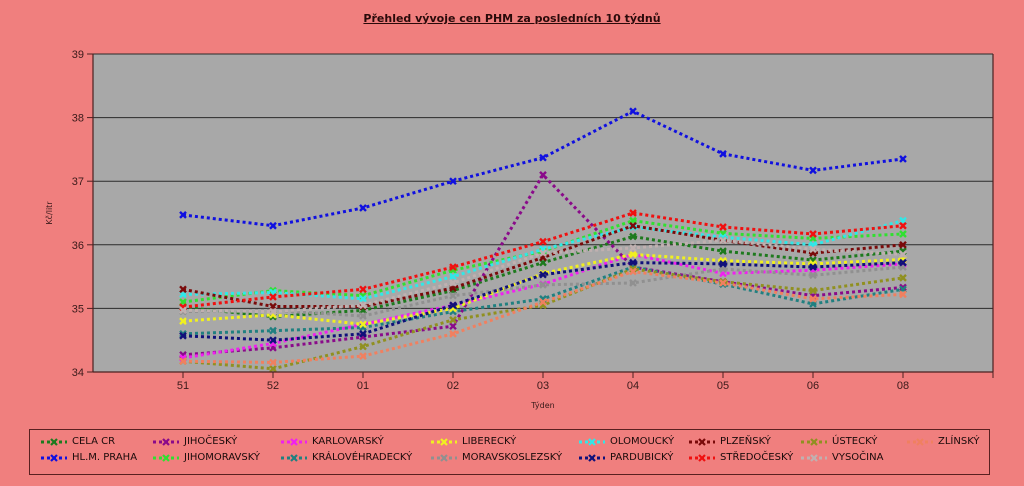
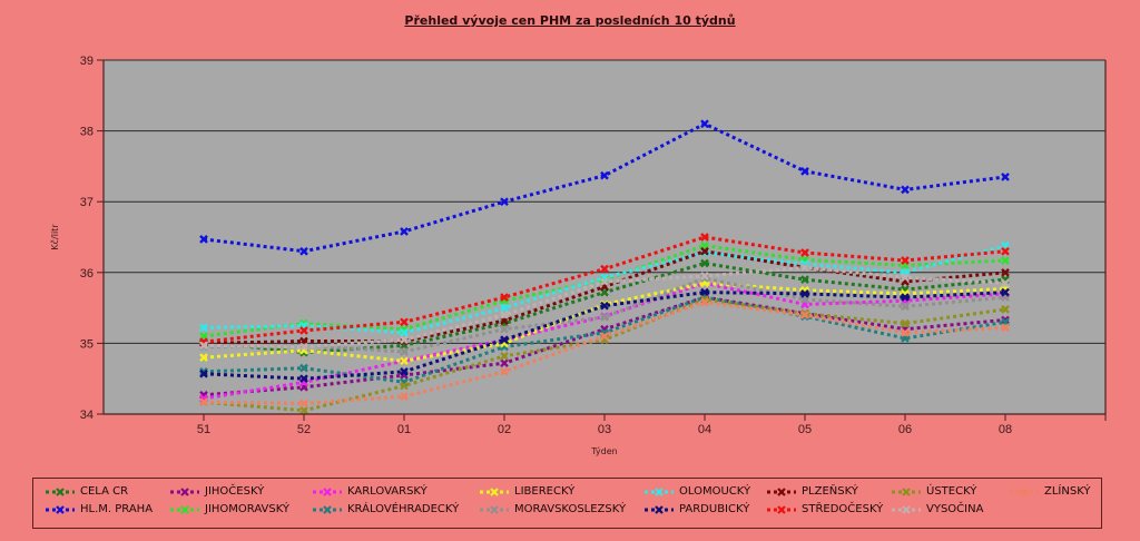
PLZEŇSKÝ/51: 35.3 -> 35.0
KRÁLOVÉHRADECKÝ/01: 34.7 -> 34.5
JIHOČESKÝ/03: 37.1 -> 35.2
MORAVSKOSLEZSKÝ/04: 35.4 -> 35.9
